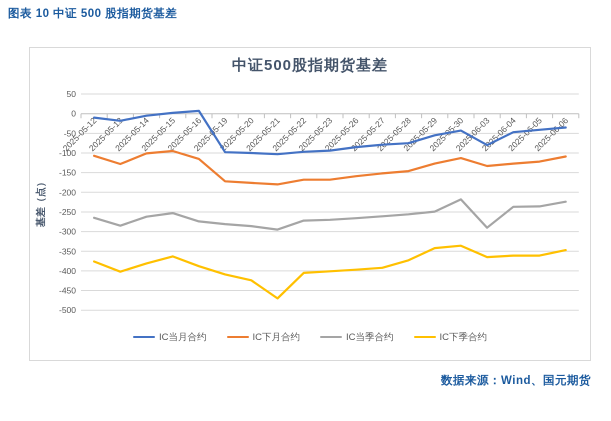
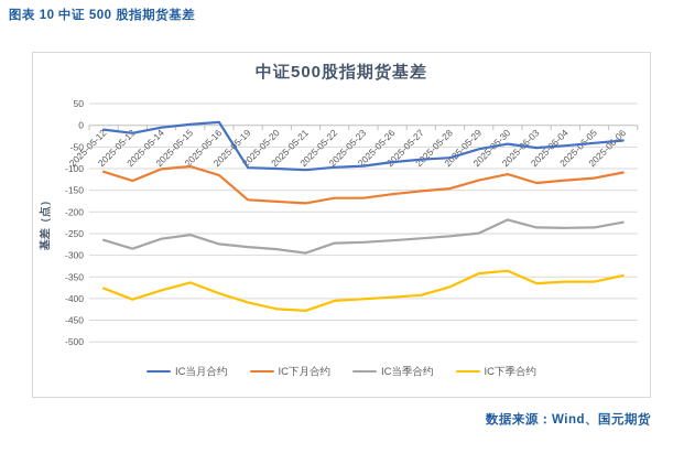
IC下季合约/2025-05-21: -470 -> -430
IC当月合约/2025-06-03: -80 -> -50
IC当季合约/2025-06-03: -290 -> -240
